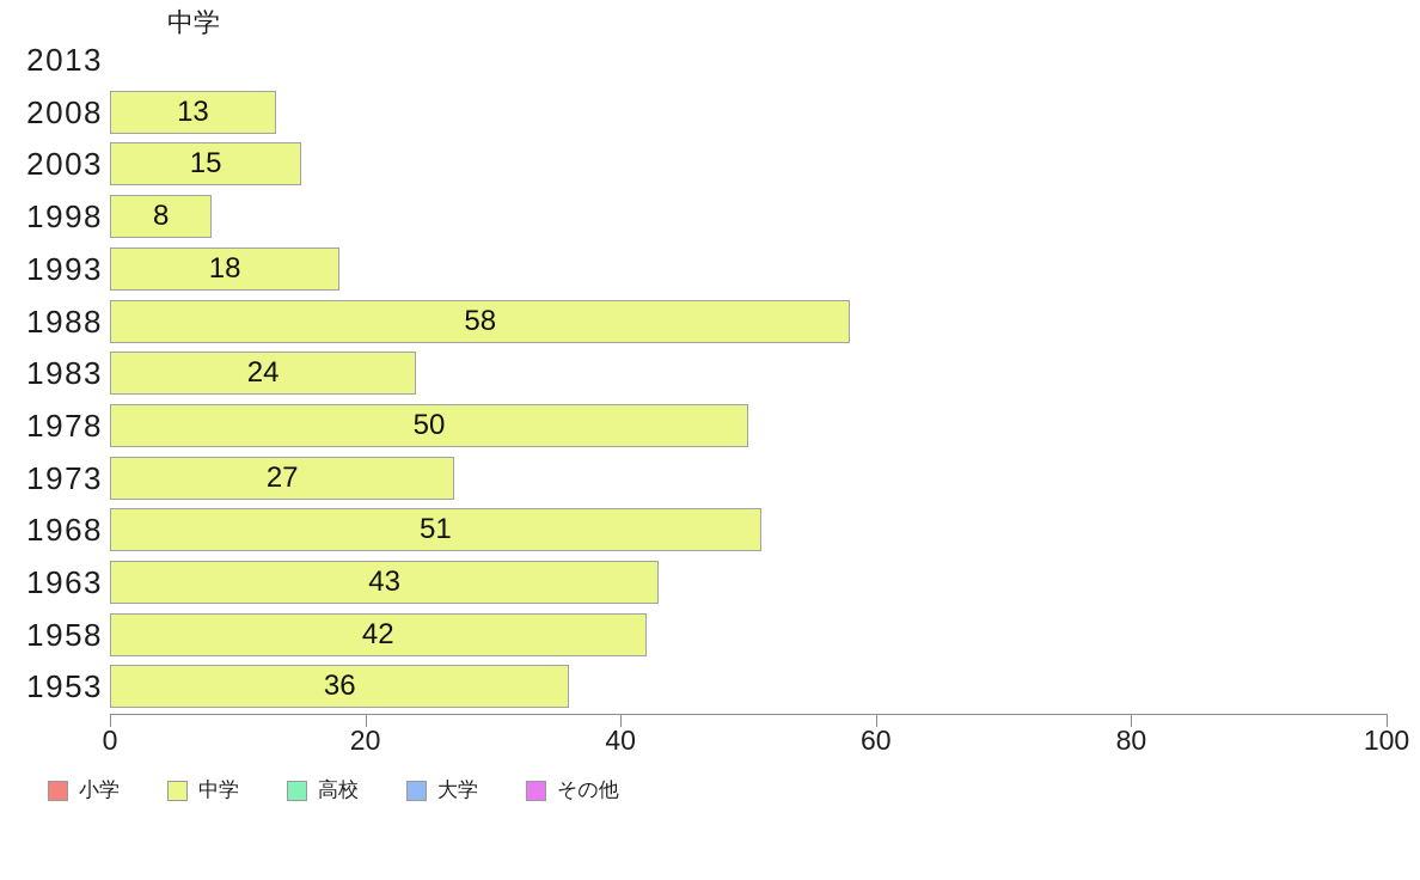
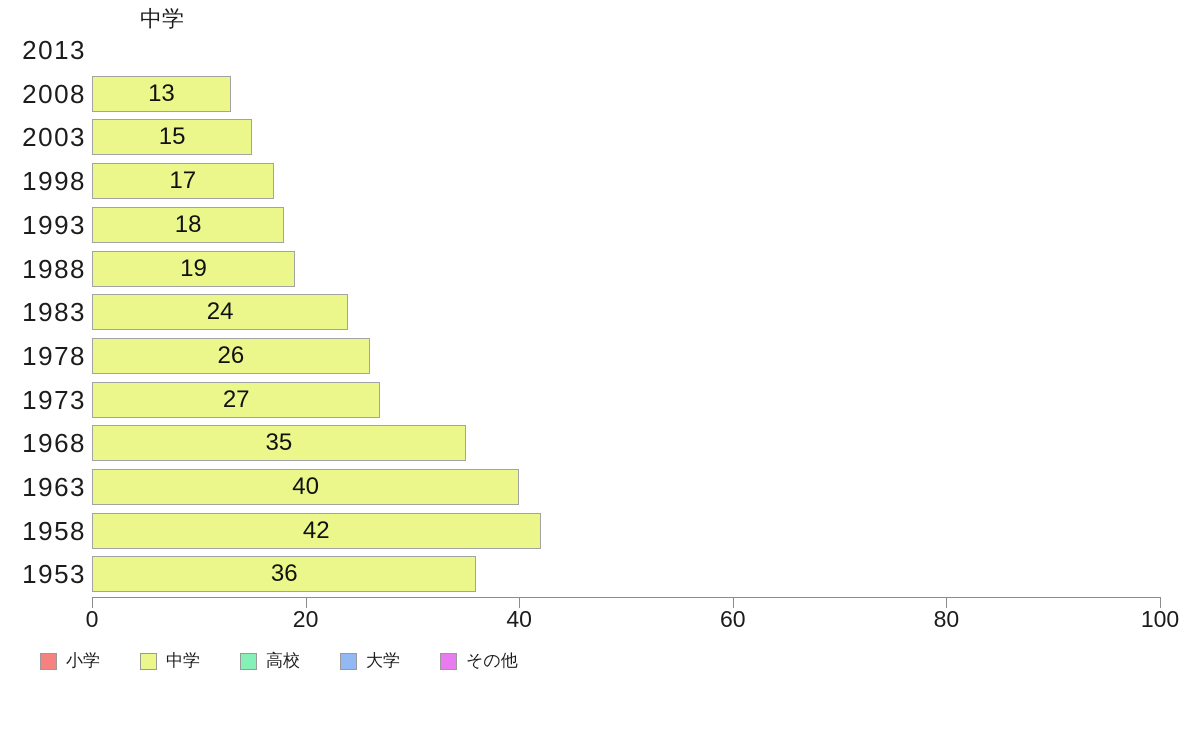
1998: 8 -> 17
1988: 58 -> 19
1978: 50 -> 26
1968: 51 -> 35
1963: 43 -> 40
